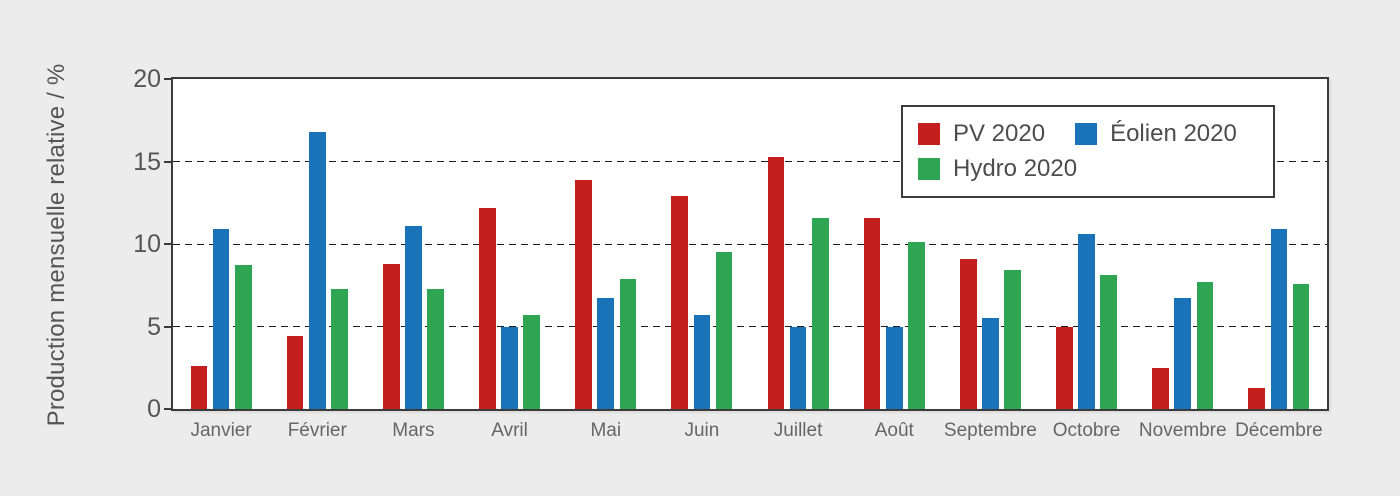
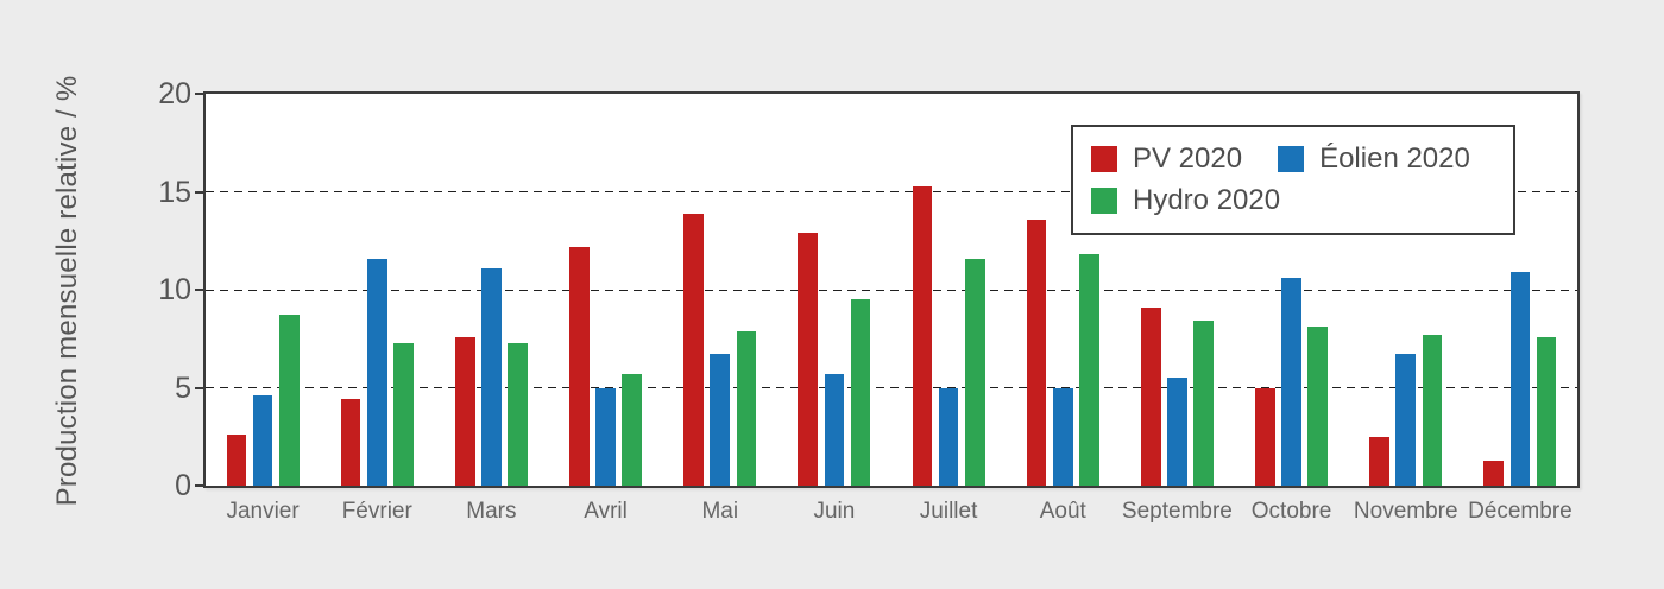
Éolien 2020/Janvier: 10.9 -> 4.6
Éolien 2020/Février: 16.8 -> 11.6
PV 2020/Mars: 8.8 -> 7.6
PV 2020/Août: 11.6 -> 13.6
Hydro 2020/Août: 10.1 -> 11.8
